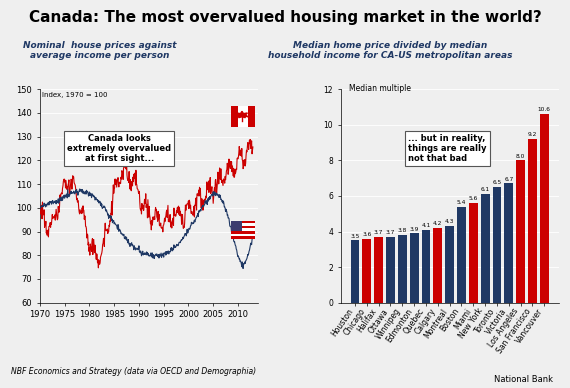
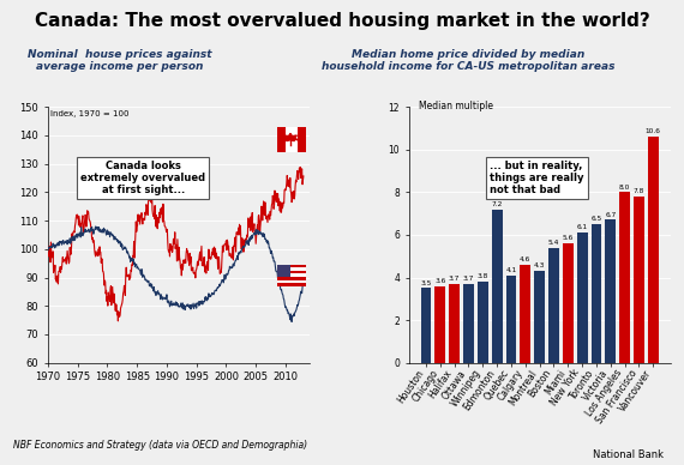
Edmonton: 3.9 -> 7.2
Calgary: 4.2 -> 4.6
San Francisco: 9.2 -> 7.8
